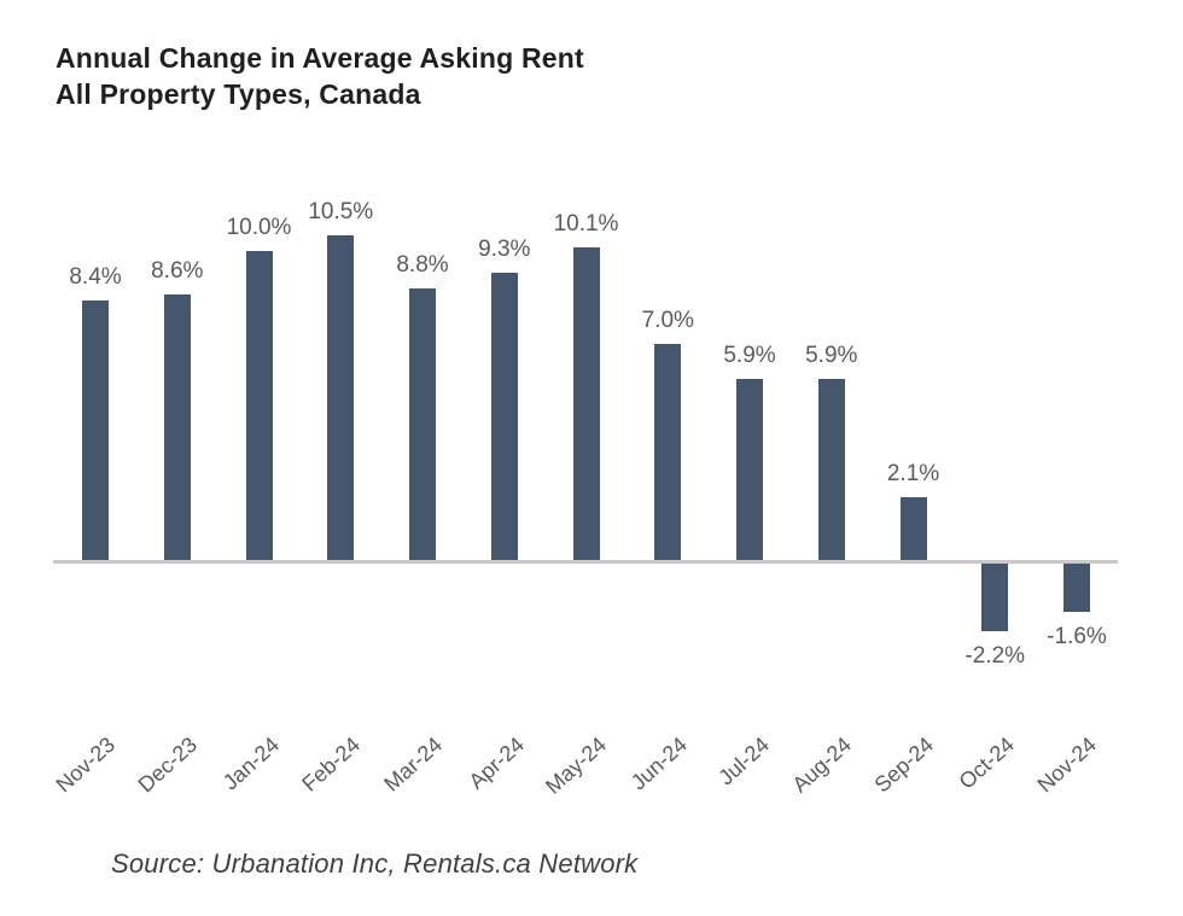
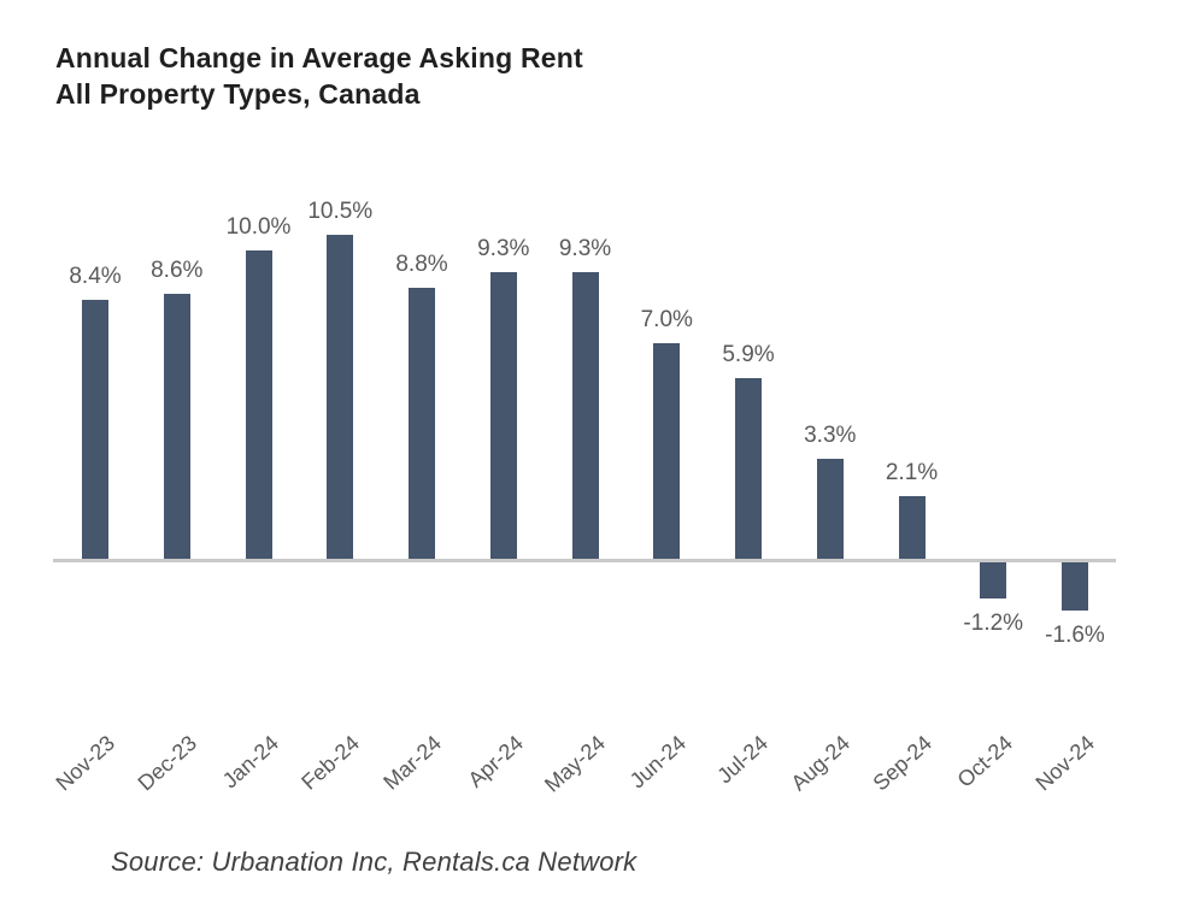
May-24: 10.1% -> 9.3%
Aug-24: 5.9% -> 3.3%
Oct-24: -2.2% -> -1.2%
